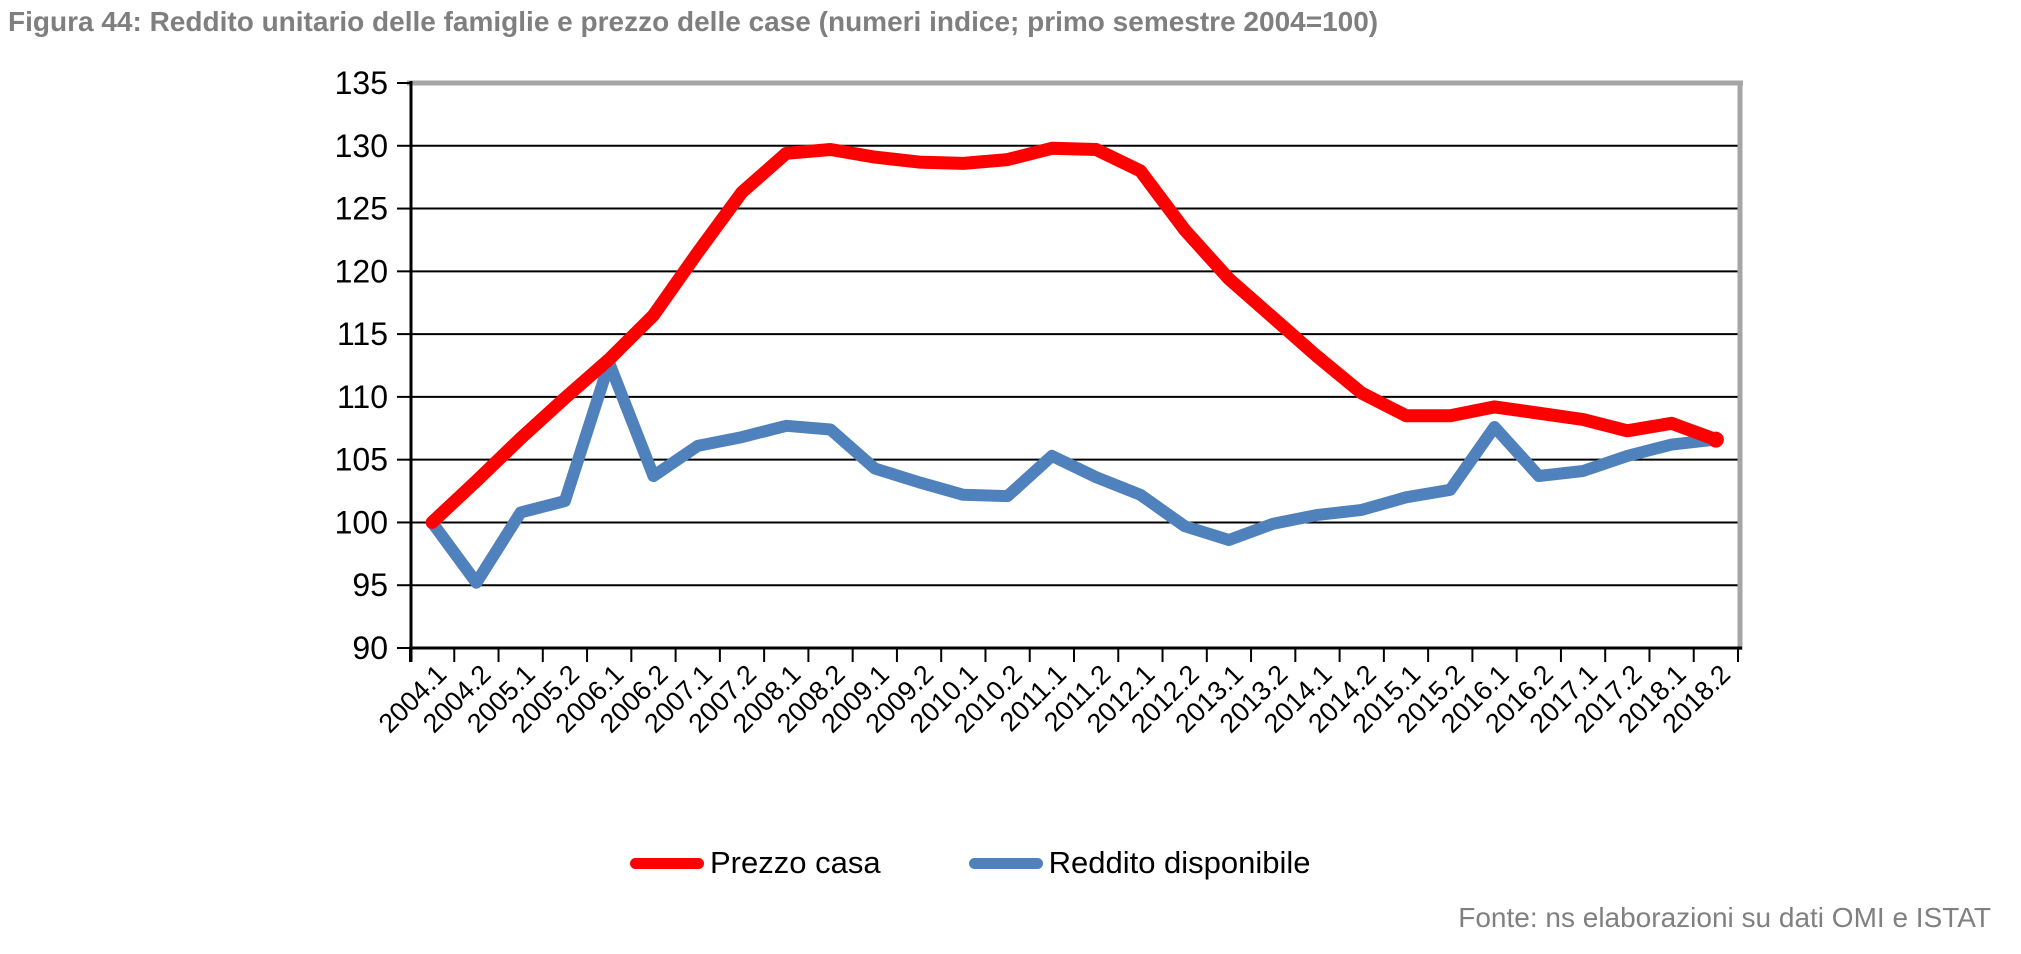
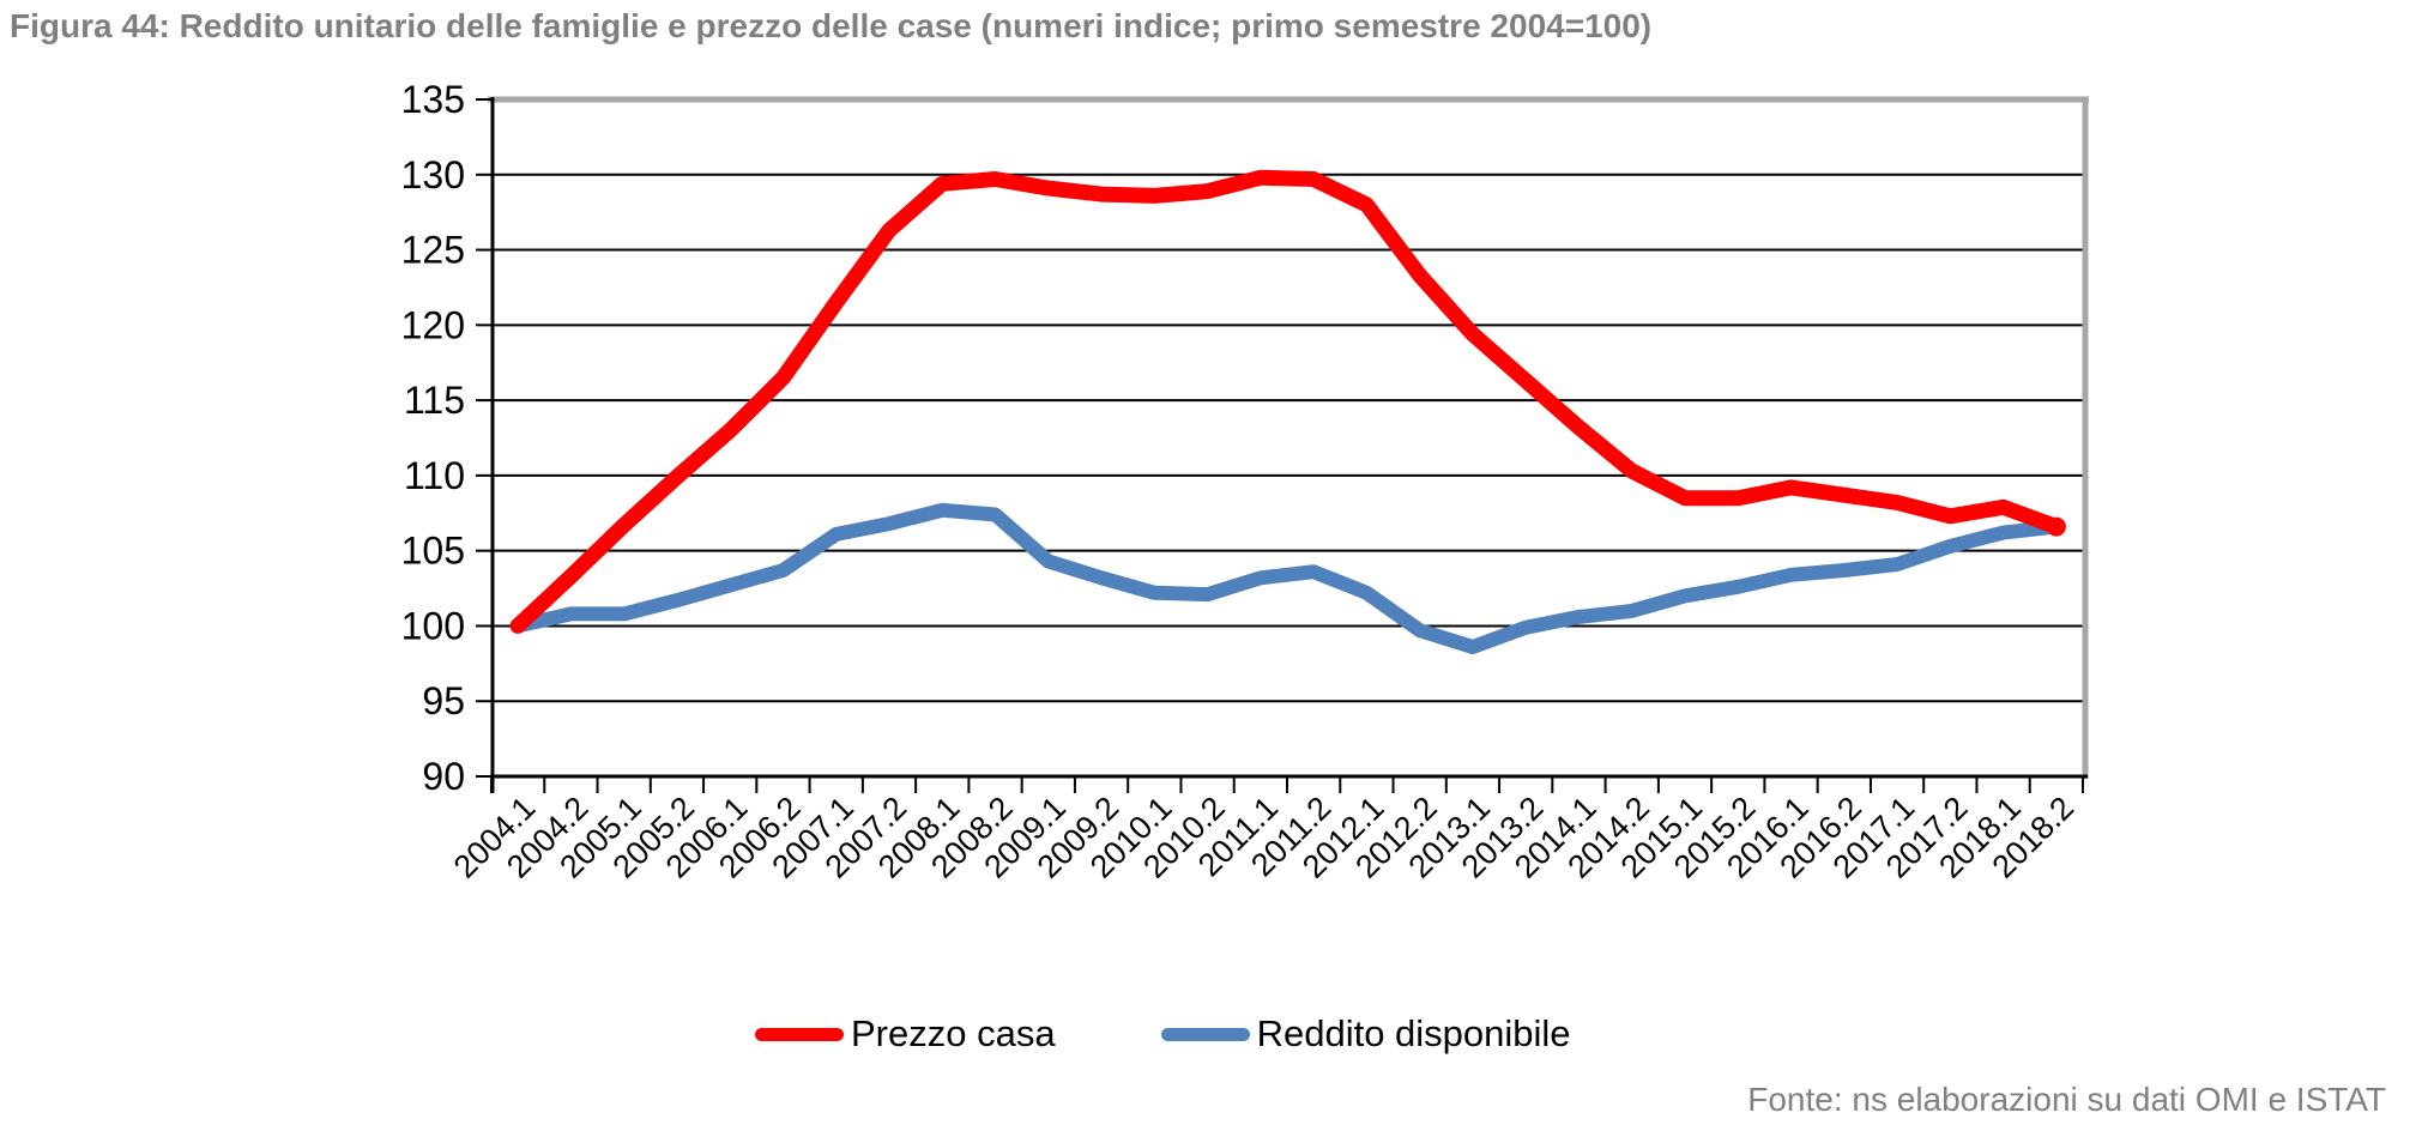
Reddito disponibile/2004.2: 95.2 -> 100.8
Reddito disponibile/2006.1: 112.7 -> 102.7
Reddito disponibile/2011.1: 105.3 -> 103.2
Reddito disponibile/2016.1: 107.6 -> 103.4
